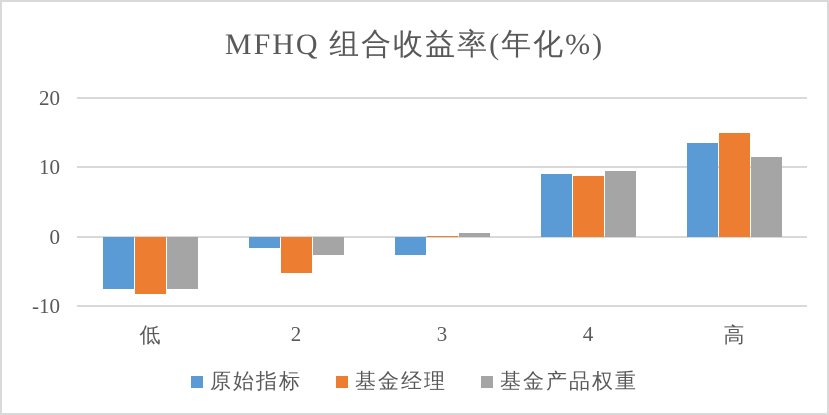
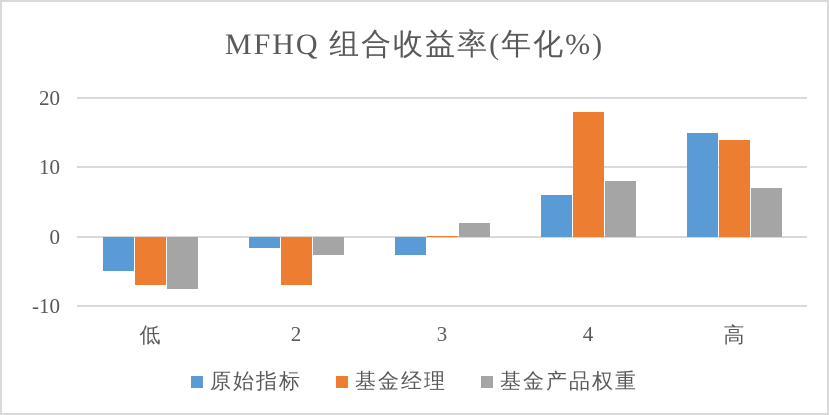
原始指标/低: -8 -> -5
基金经理/低: -8 -> -7
基金经理/2: -5 -> -7
基金产品权重/3: 1 -> 2
原始指标/4: 9 -> 6
基金经理/4: 9 -> 18
基金产品权重/4: 10 -> 8
原始指标/高: 14 -> 15
基金经理/高: 15 -> 14
基金产品权重/高: 12 -> 7
